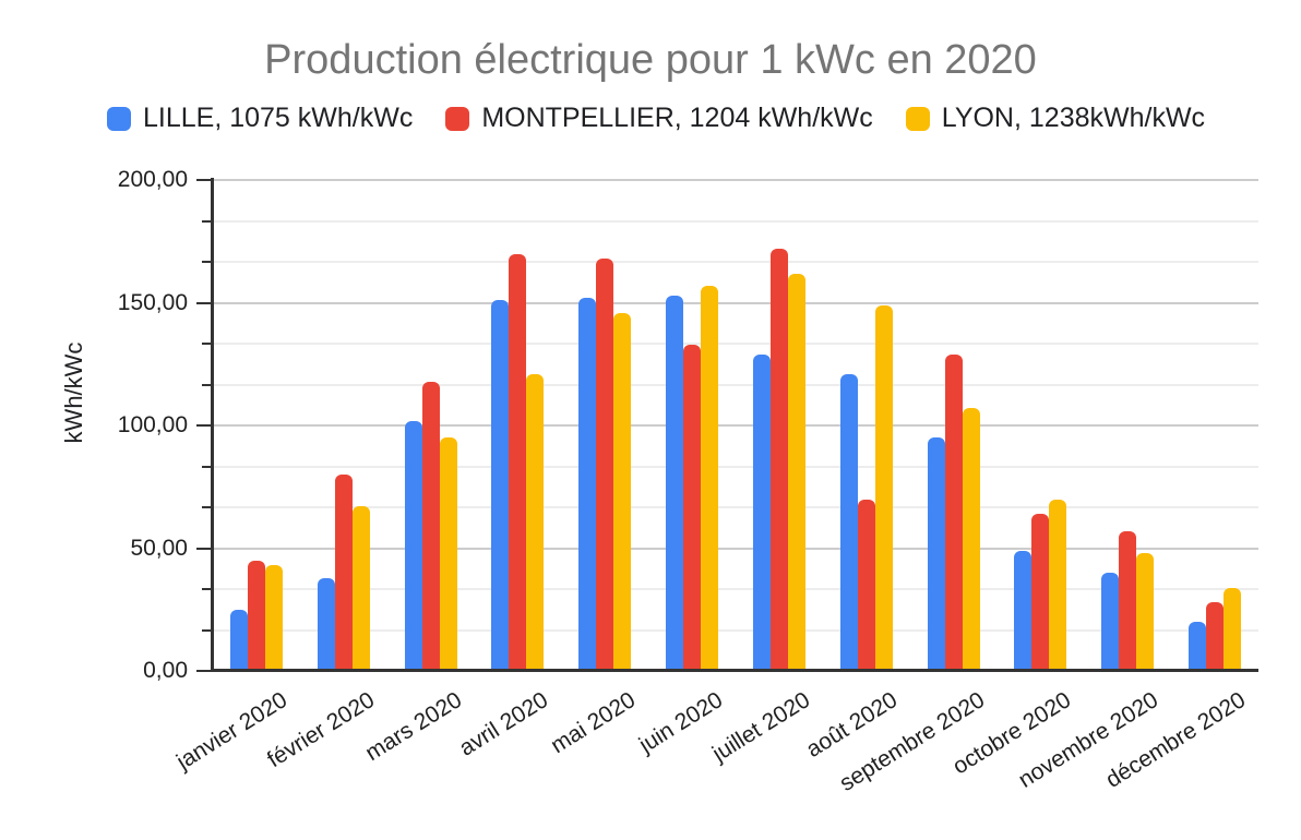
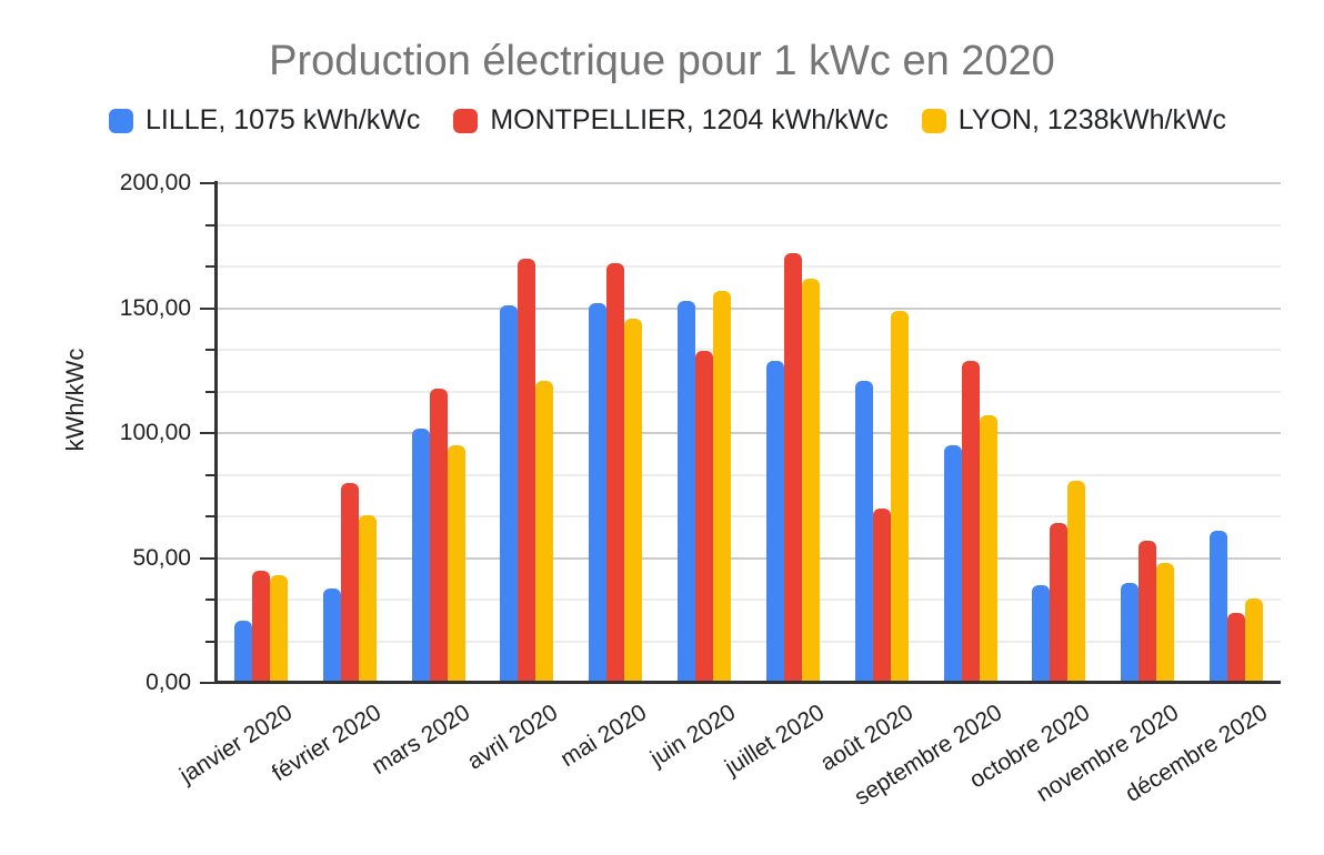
LILLE, 1075 kWh/kWc/octobre 2020: 49 -> 39
LYON, 1238kWh/kWc/octobre 2020: 70 -> 81
LILLE, 1075 kWh/kWc/décembre 2020: 20 -> 61
